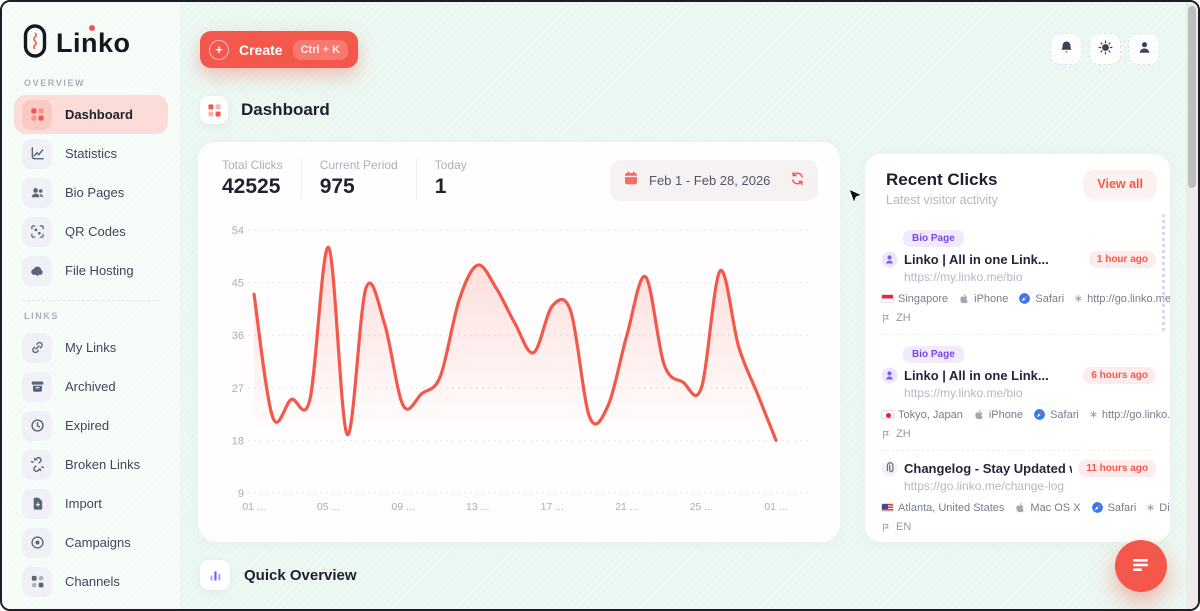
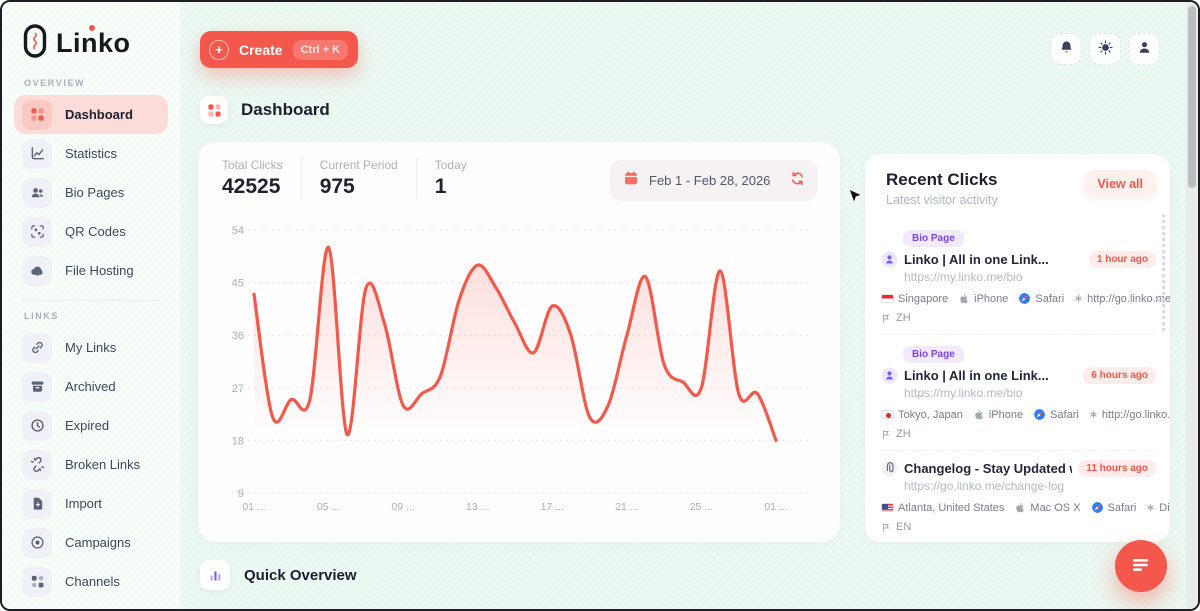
18: 40 -> 36
27: 34 -> 26
